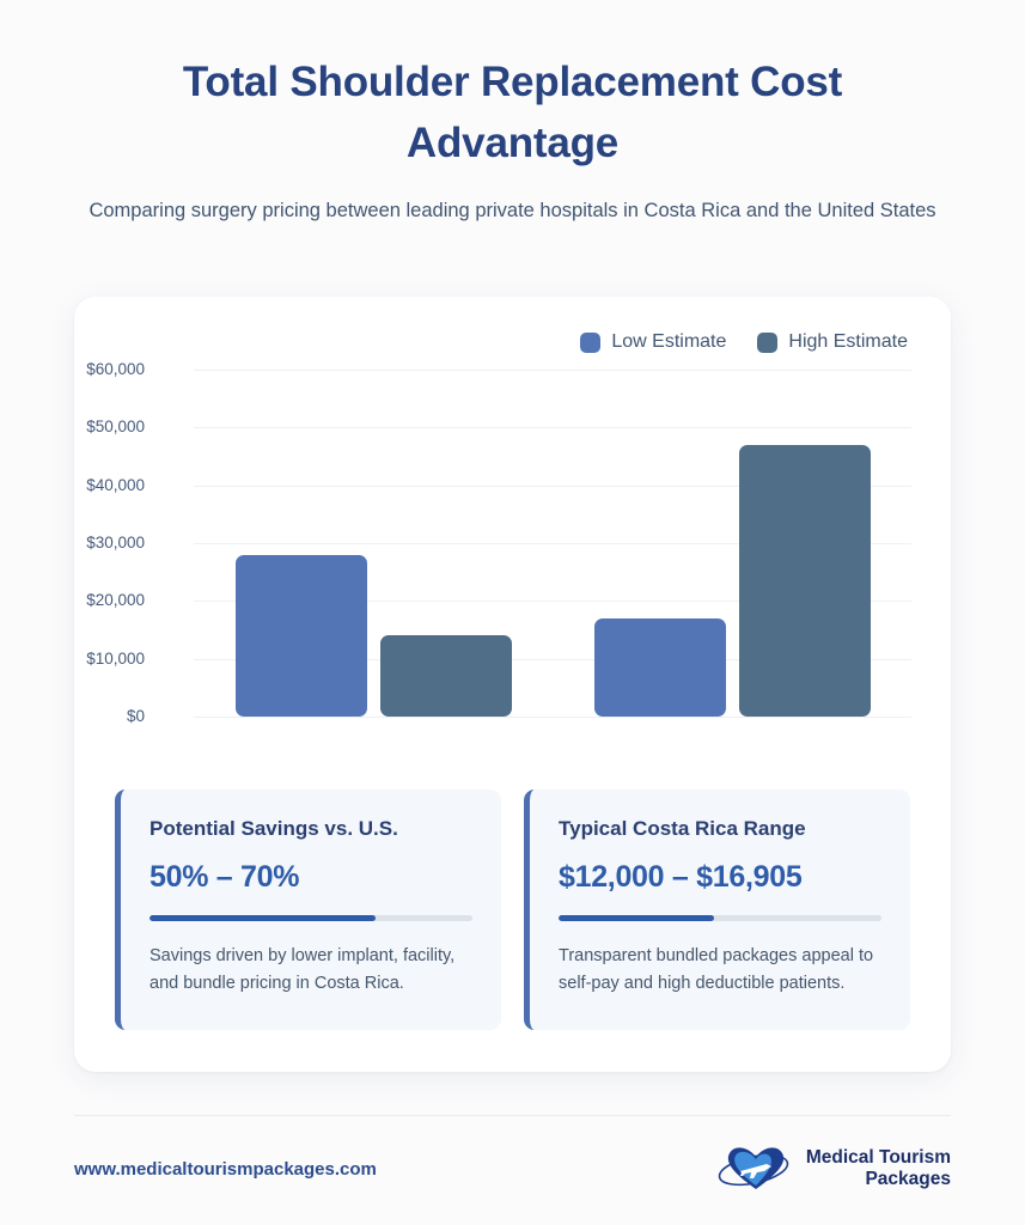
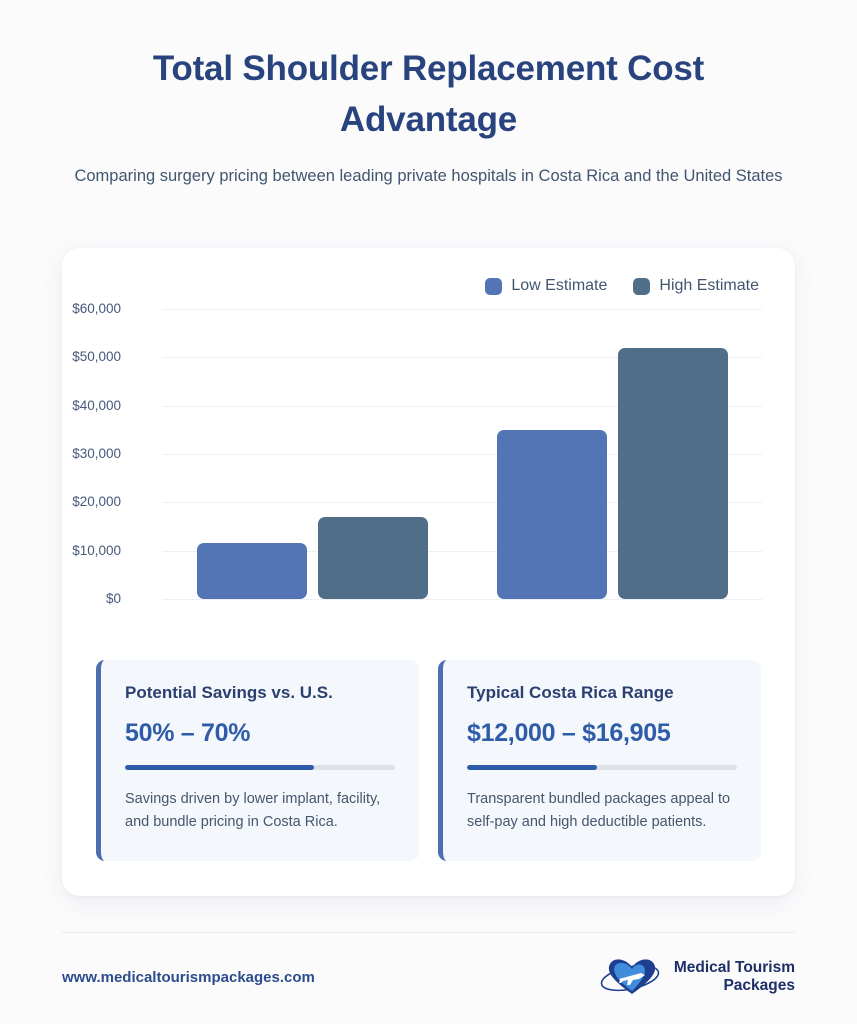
Low Estimate/Costa Rica: $28000 -> $12000
High Estimate/Costa Rica: $14000 -> $17000
Low Estimate/United States: $17000 -> $35000
High Estimate/United States: $47000 -> $52000
